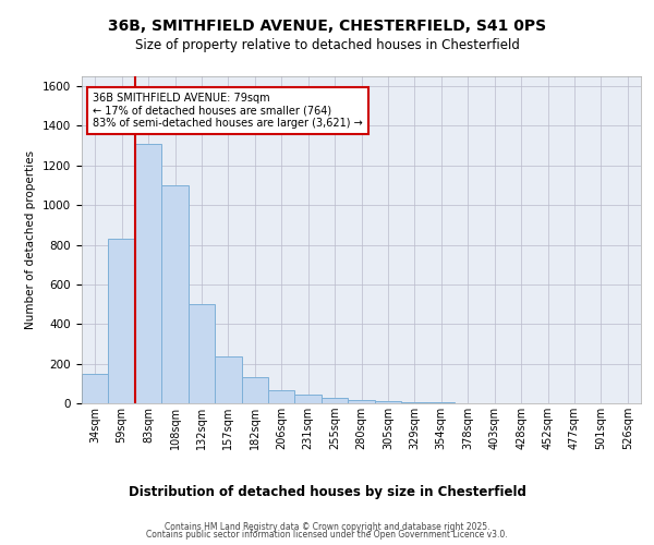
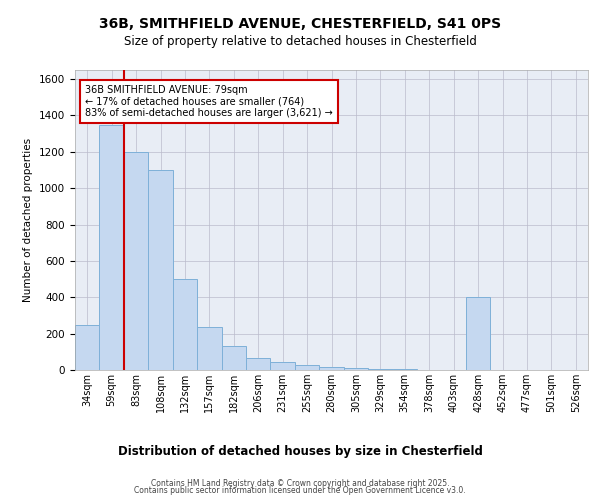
34sqm: 150 -> 250
59sqm: 830 -> 1350
83sqm: 1310 -> 1200
428sqm: 0 -> 400
